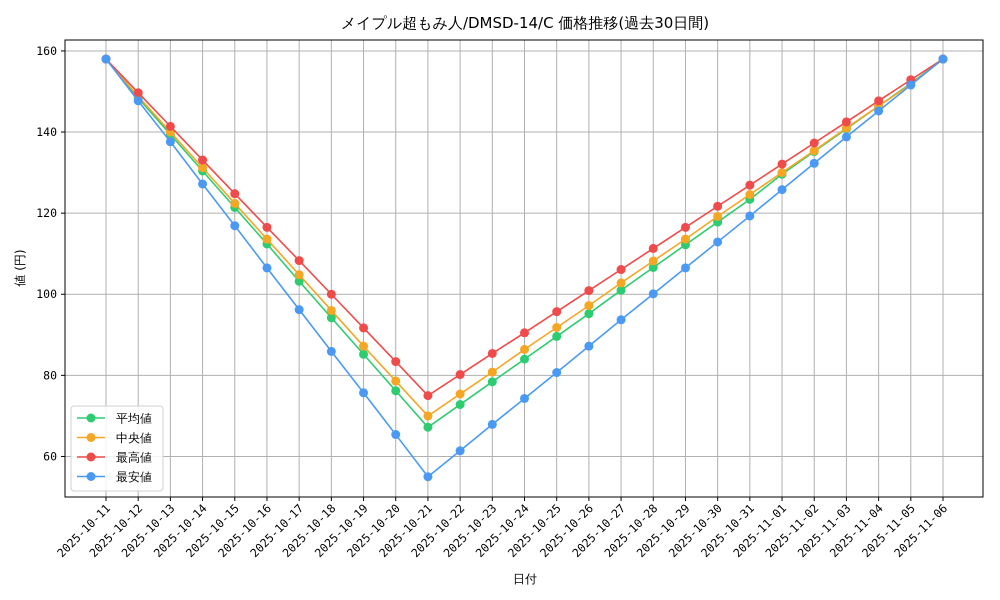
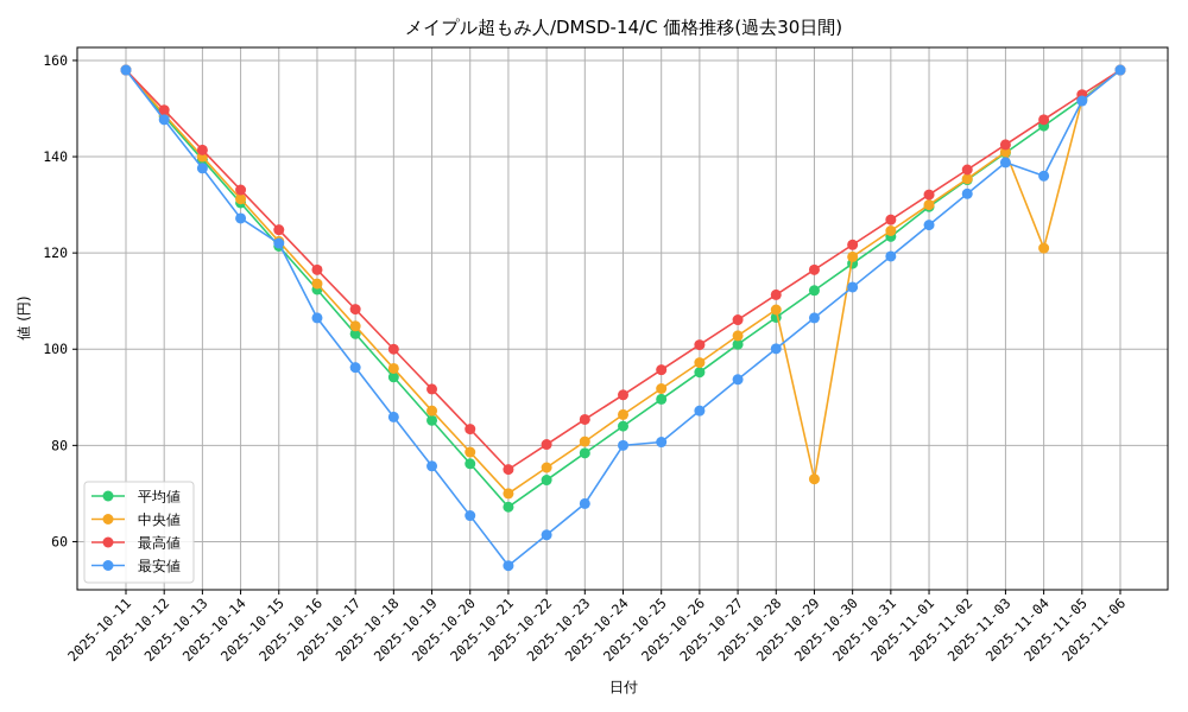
最安値/2025-10-15: 117 -> 122
最安値/2025-10-24: 74 -> 80
中央値/2025-10-29: 114 -> 73
中央値/2025-11-04: 146 -> 121
最安値/2025-11-04: 145 -> 136
